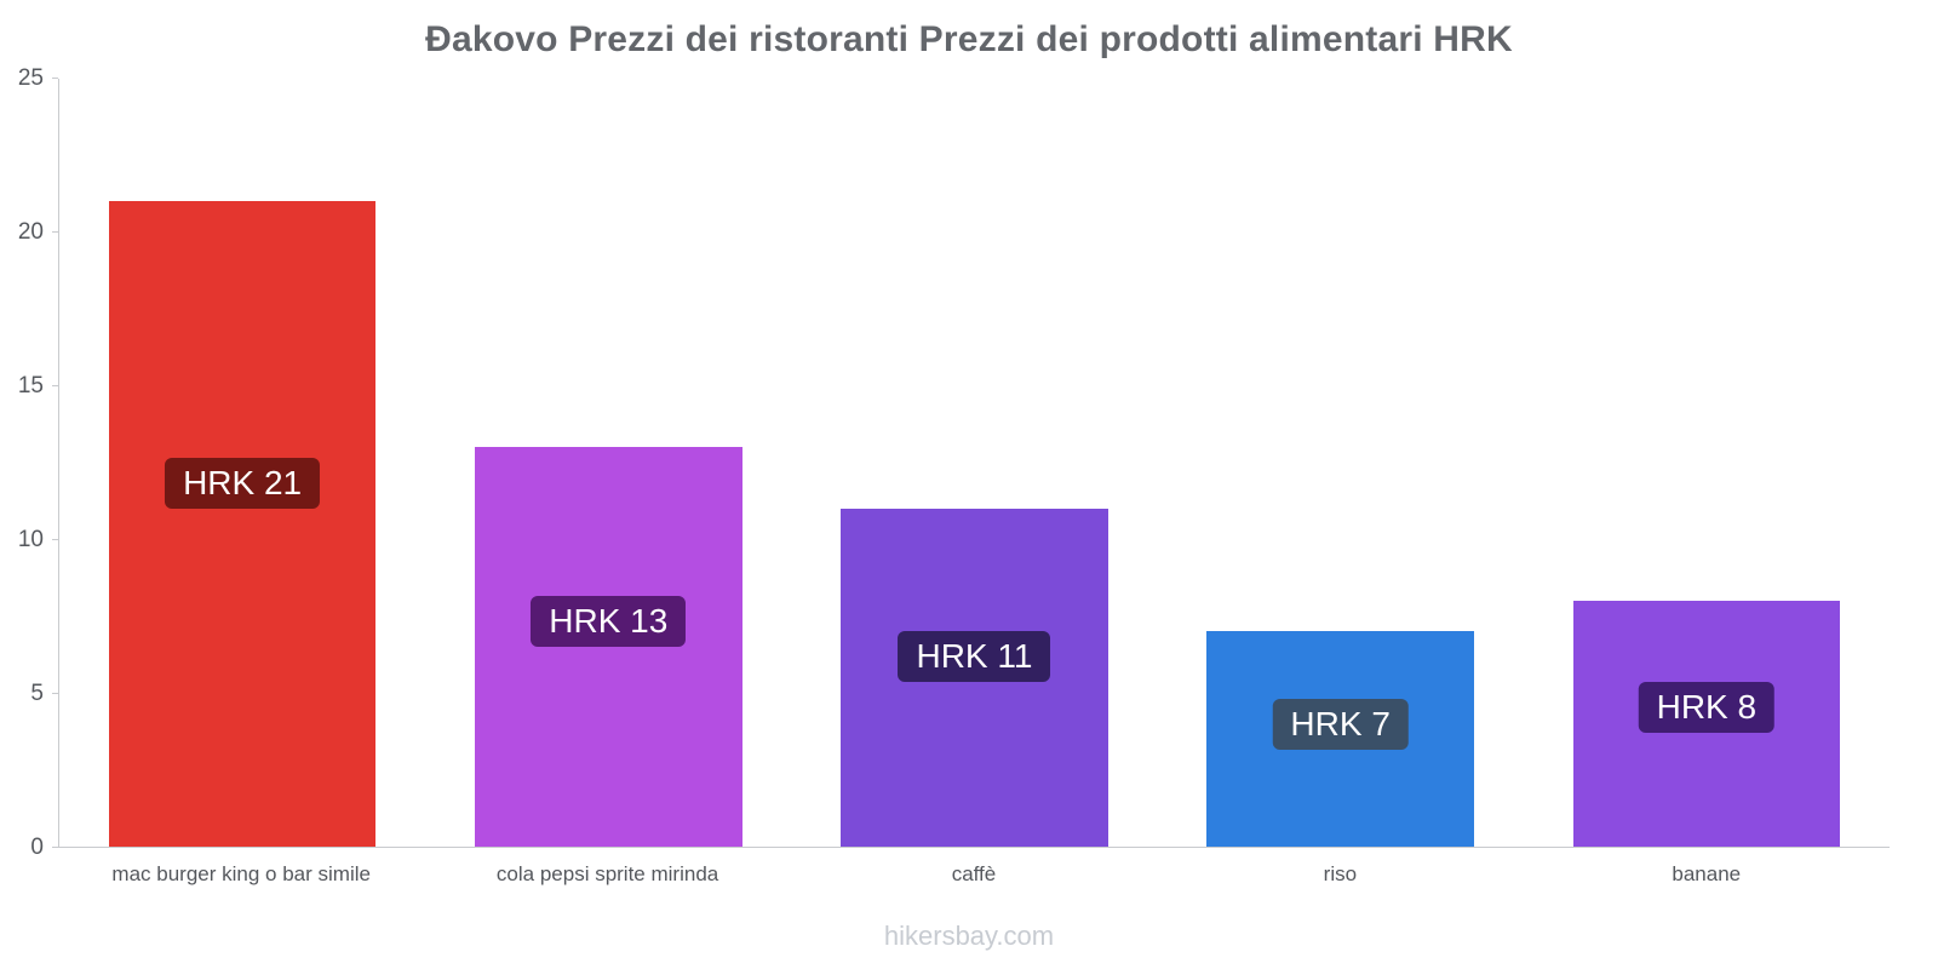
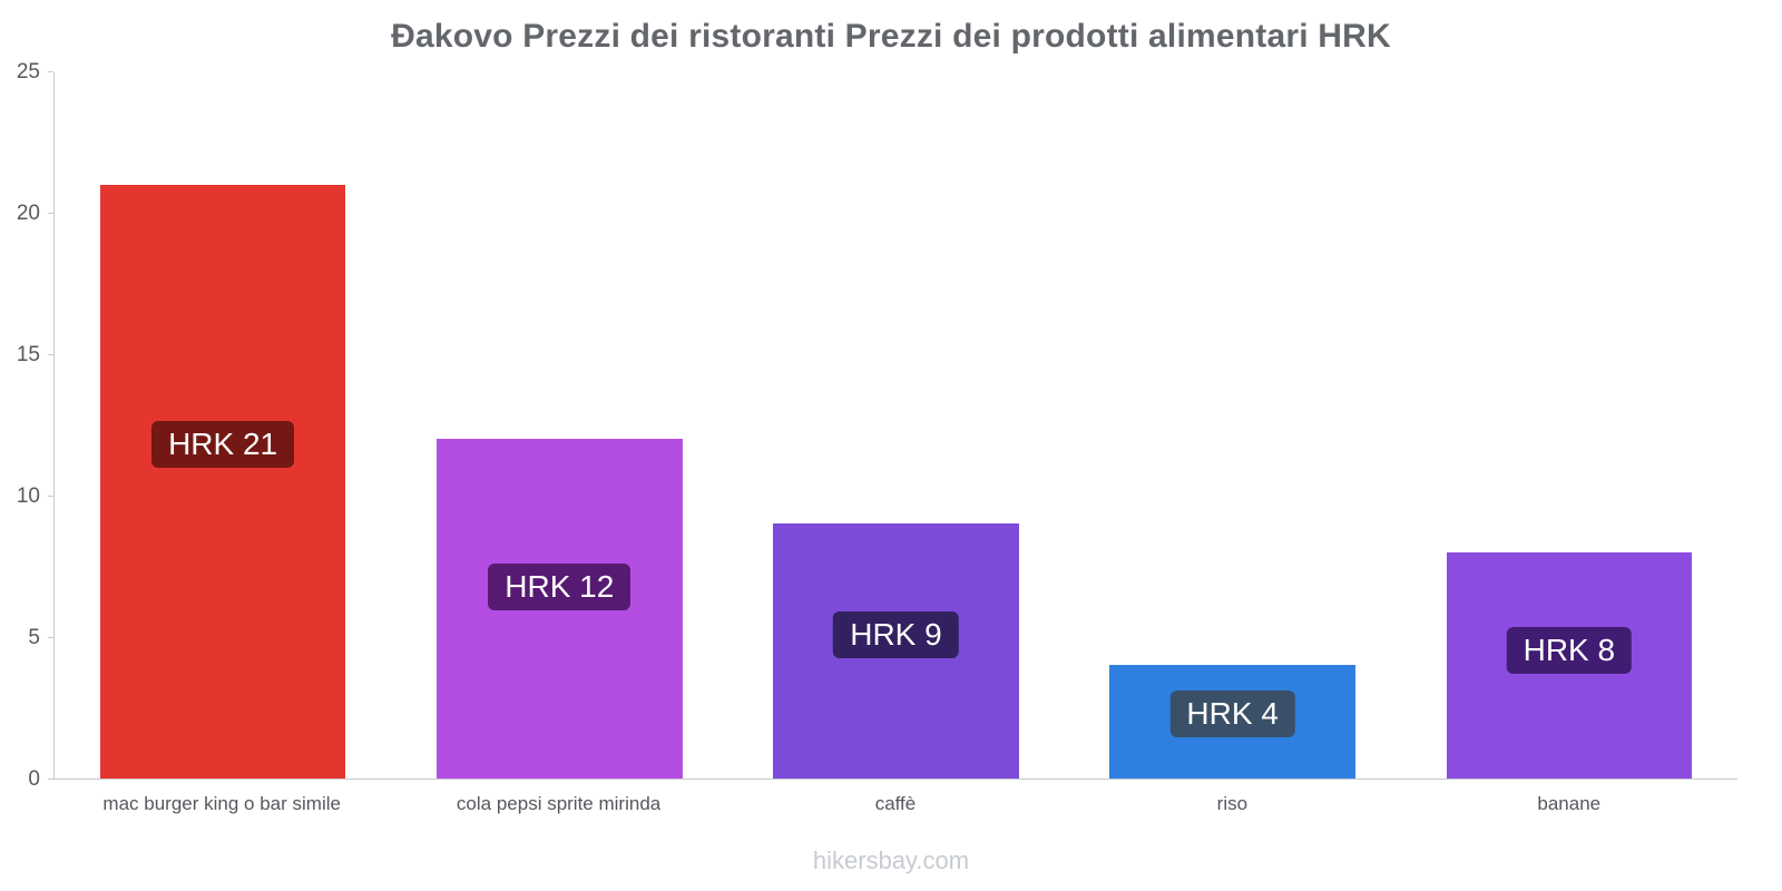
cola pepsi sprite mirinda: 13 -> 12
caffè: 11 -> 9
riso: 7 -> 4
